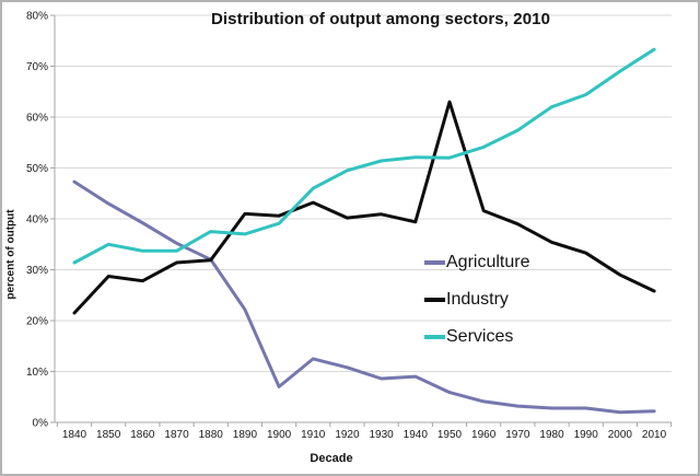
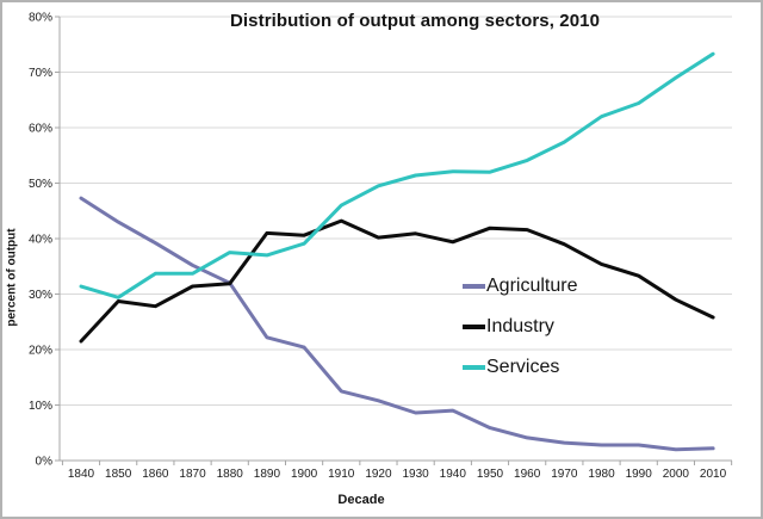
Services/1850: 35% -> 29%
Agriculture/1900: 7% -> 20%
Industry/1950: 63% -> 42%
